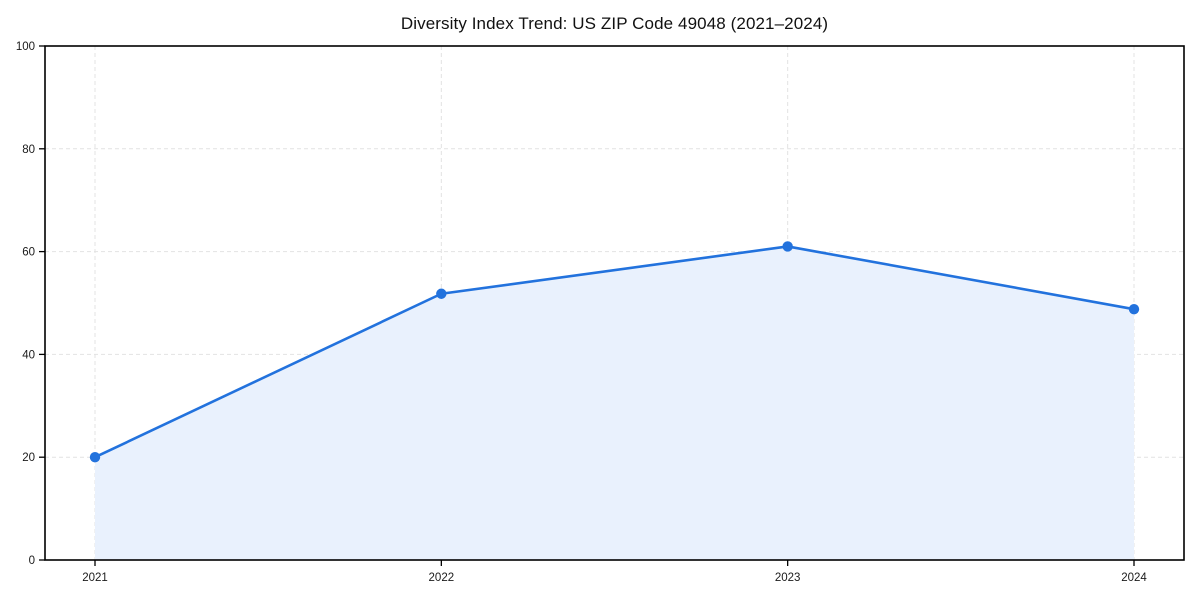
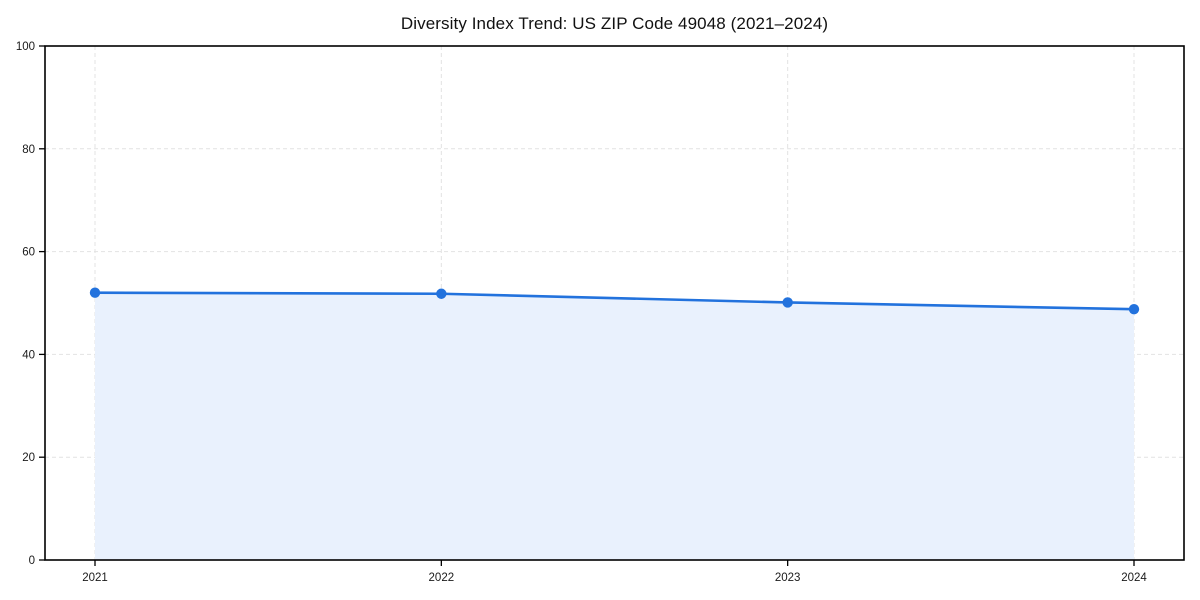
2021: 20 -> 52
2023: 61 -> 50
